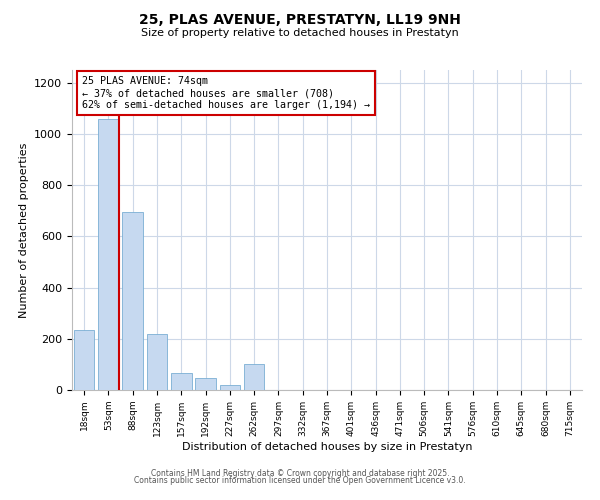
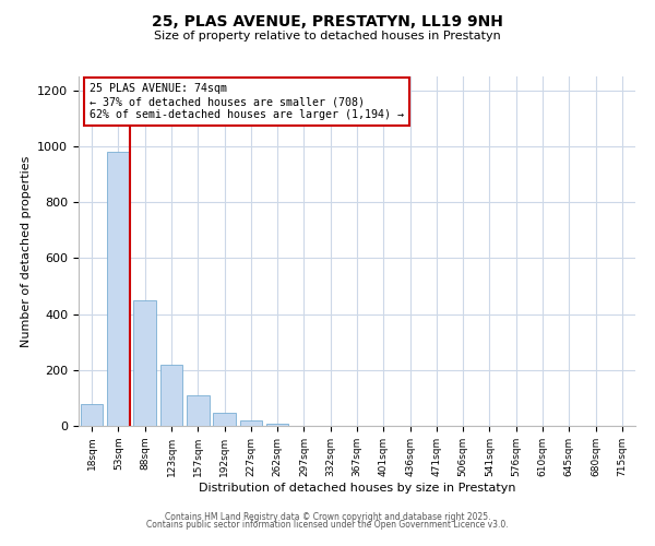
18sqm: 235 -> 80
53sqm: 1060 -> 980
88sqm: 695 -> 450
157sqm: 65 -> 110
262sqm: 100 -> 8
